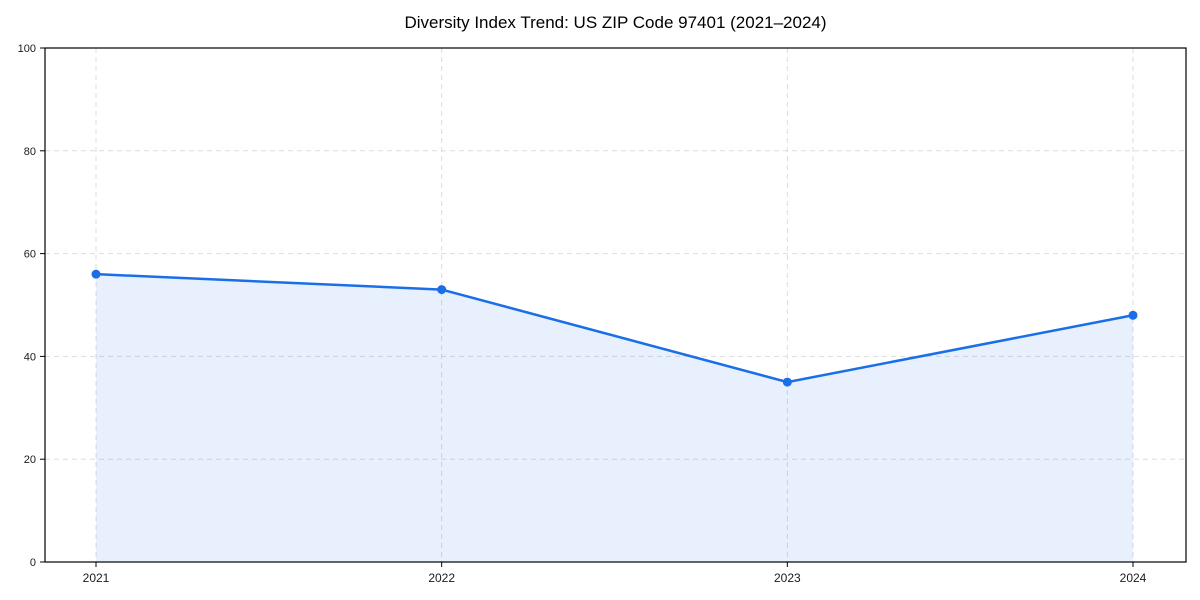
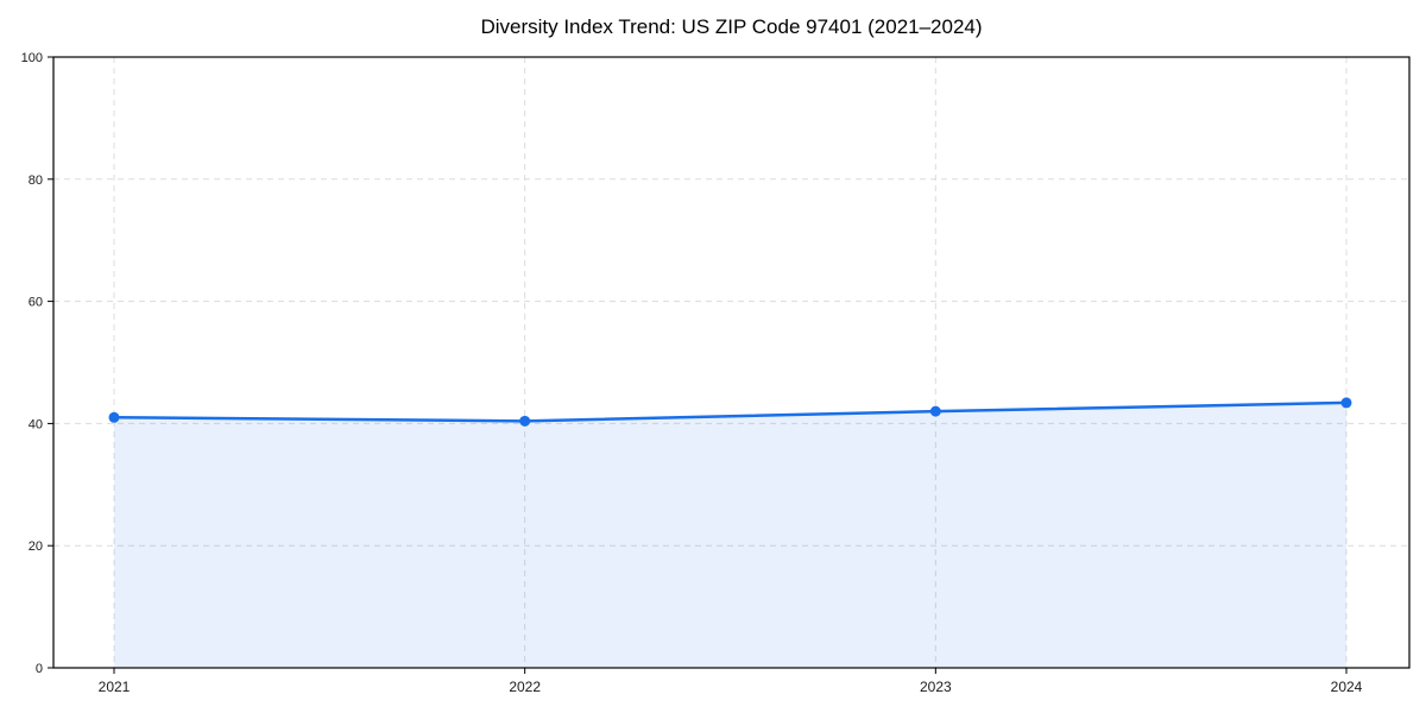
2021: 56 -> 41
2022: 53 -> 40
2023: 35 -> 42
2024: 48 -> 43
